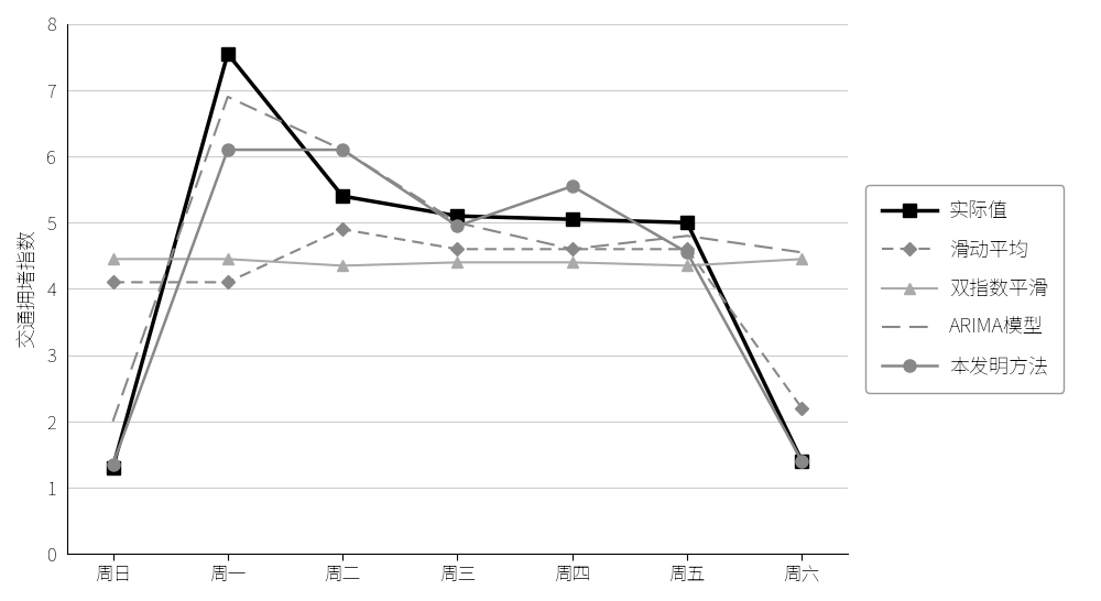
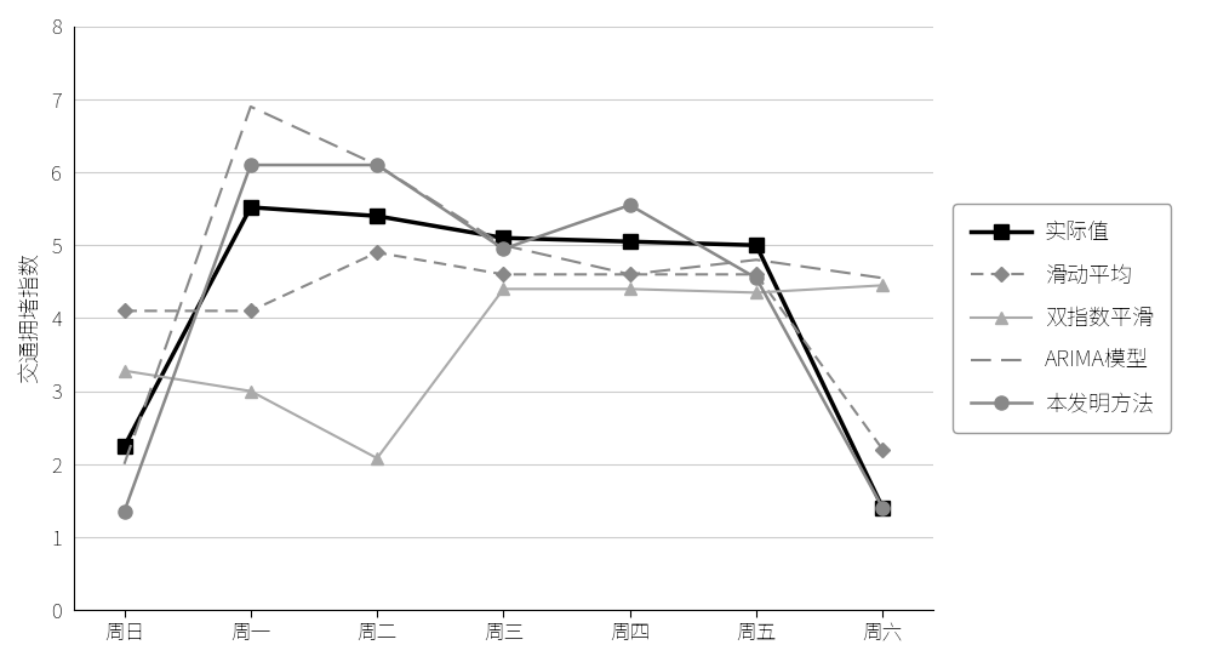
实际值/周日: 1.30 -> 2.24
双指数平滑/周日: 4.45 -> 3.28
实际值/周一: 7.55 -> 5.52
双指数平滑/周一: 4.45 -> 3.00
双指数平滑/周二: 4.35 -> 2.08
